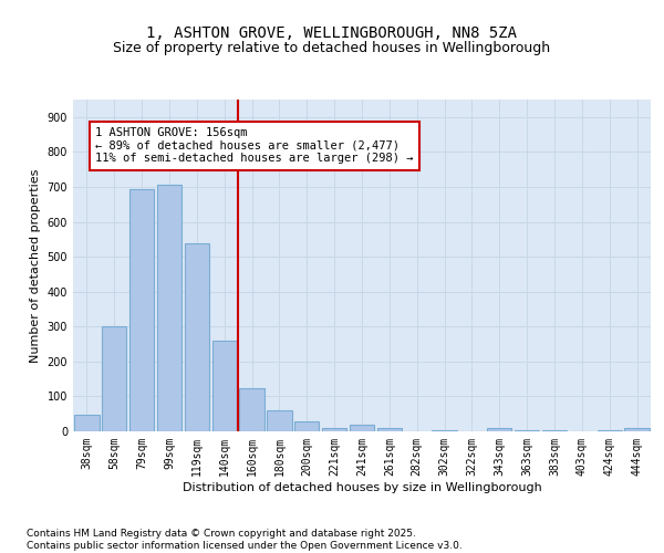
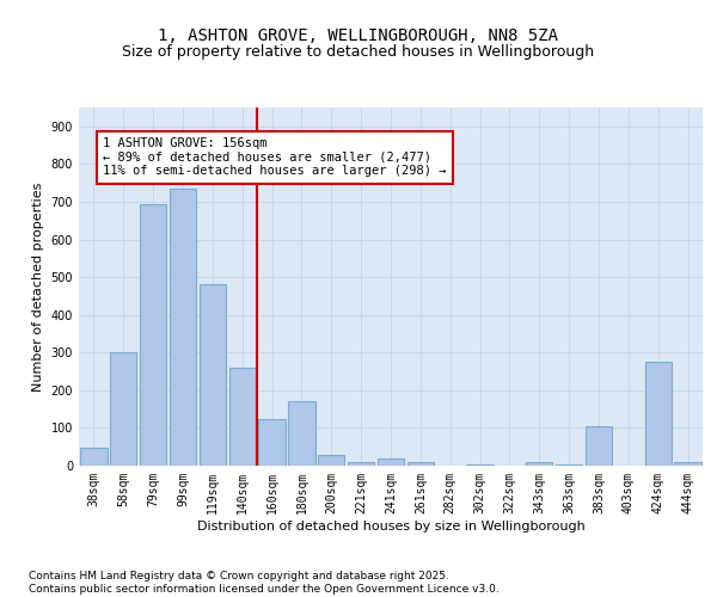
99sqm: 706 -> 735
119sqm: 538 -> 480
180sqm: 59 -> 170
383sqm: 2 -> 105
424sqm: 2 -> 275
